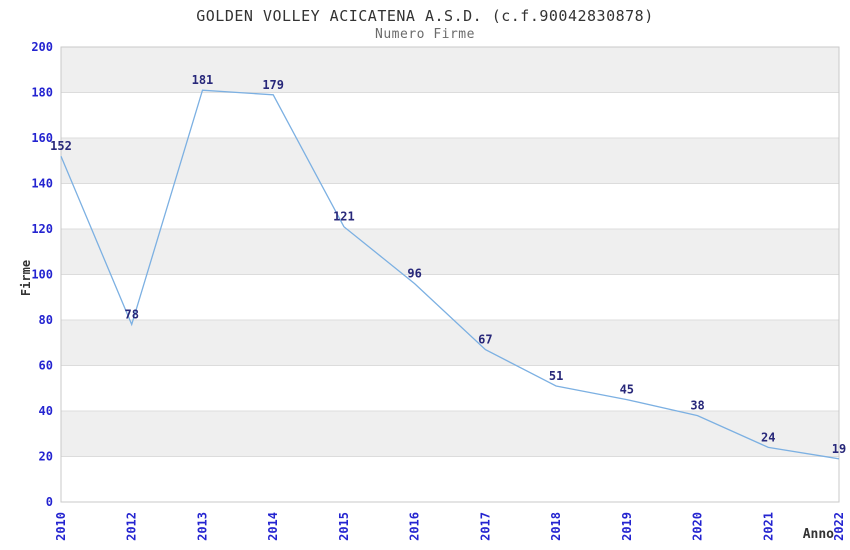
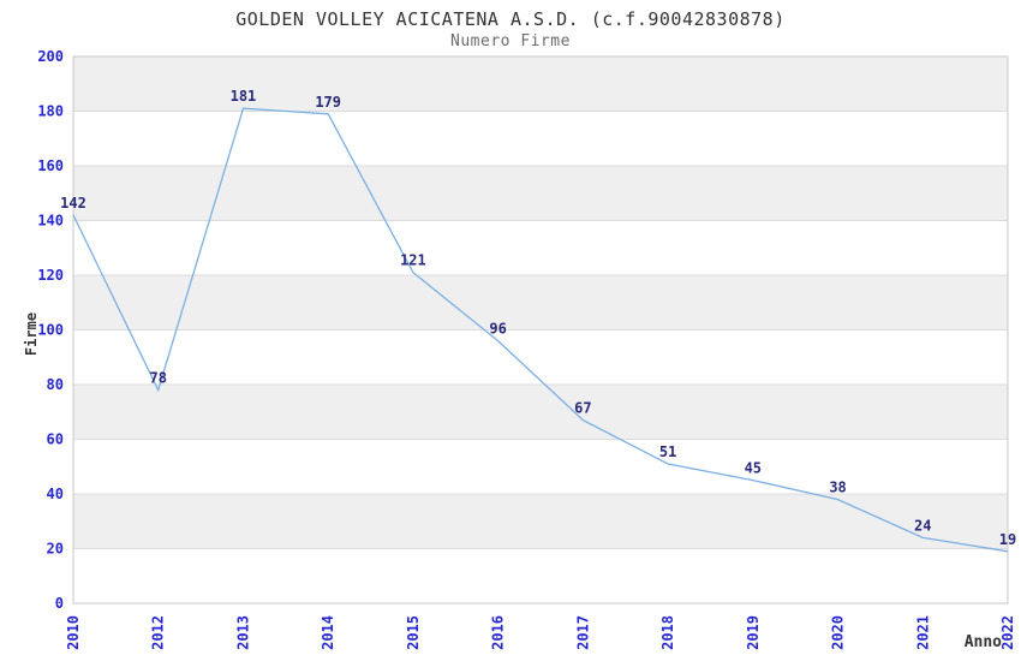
2010: 152 -> 142
